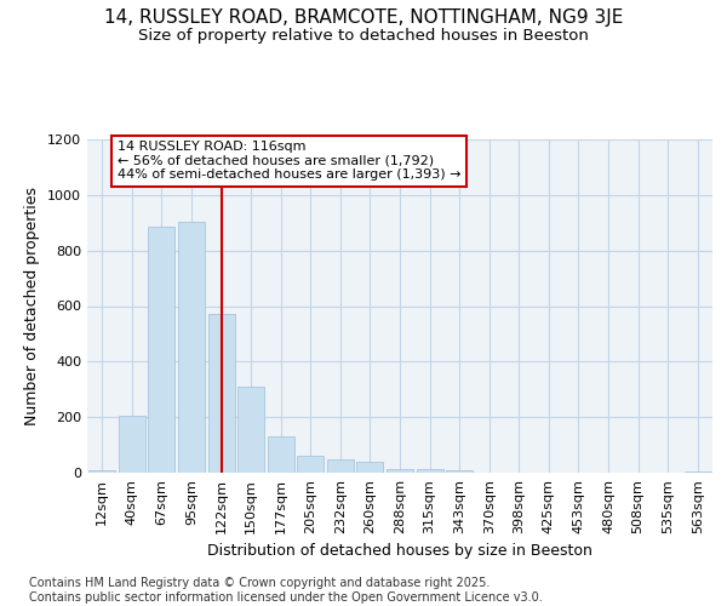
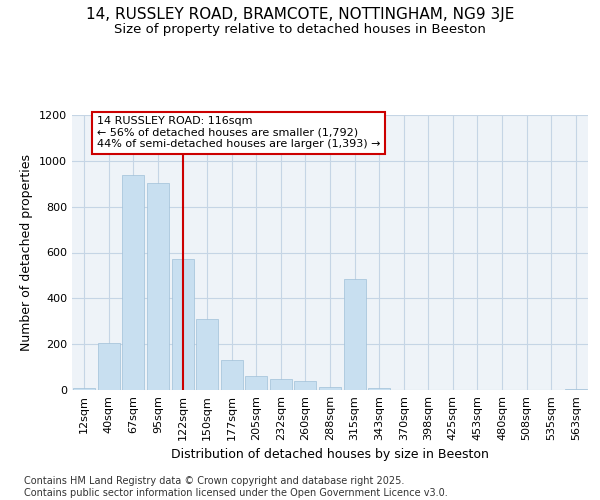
67sqm: 885 -> 940
315sqm: 12 -> 485
